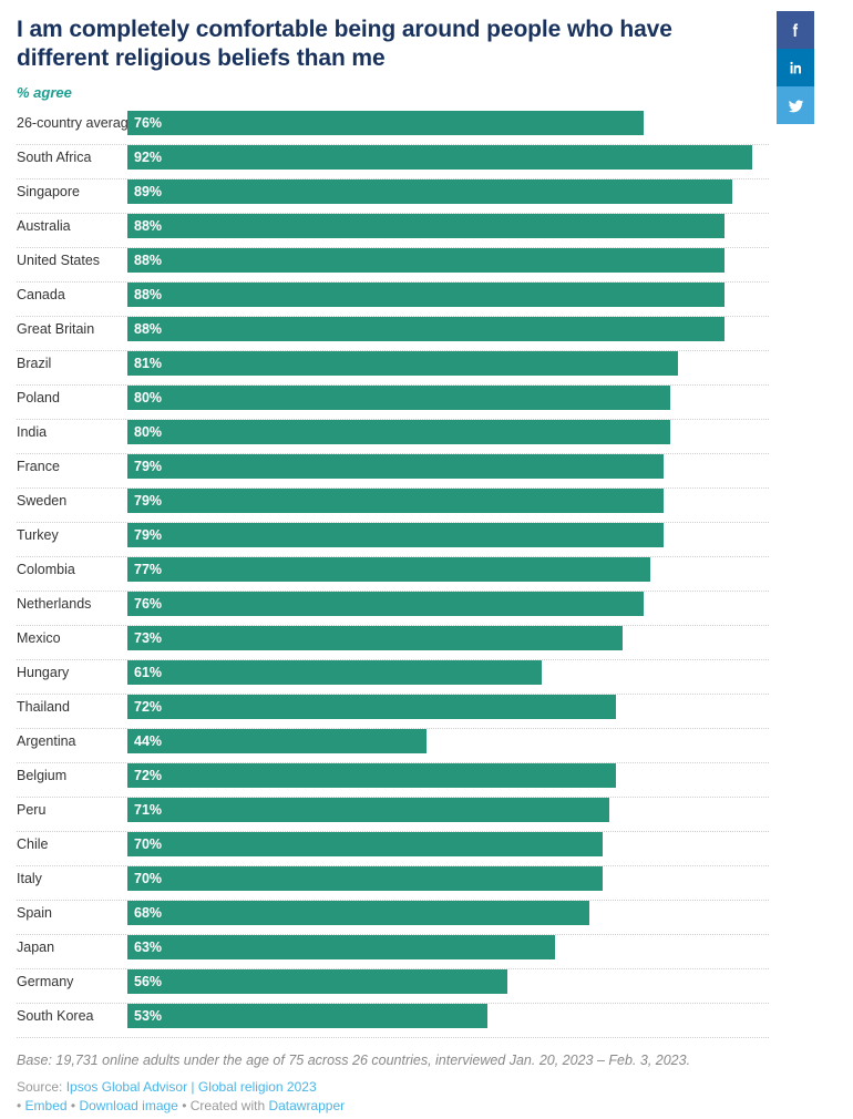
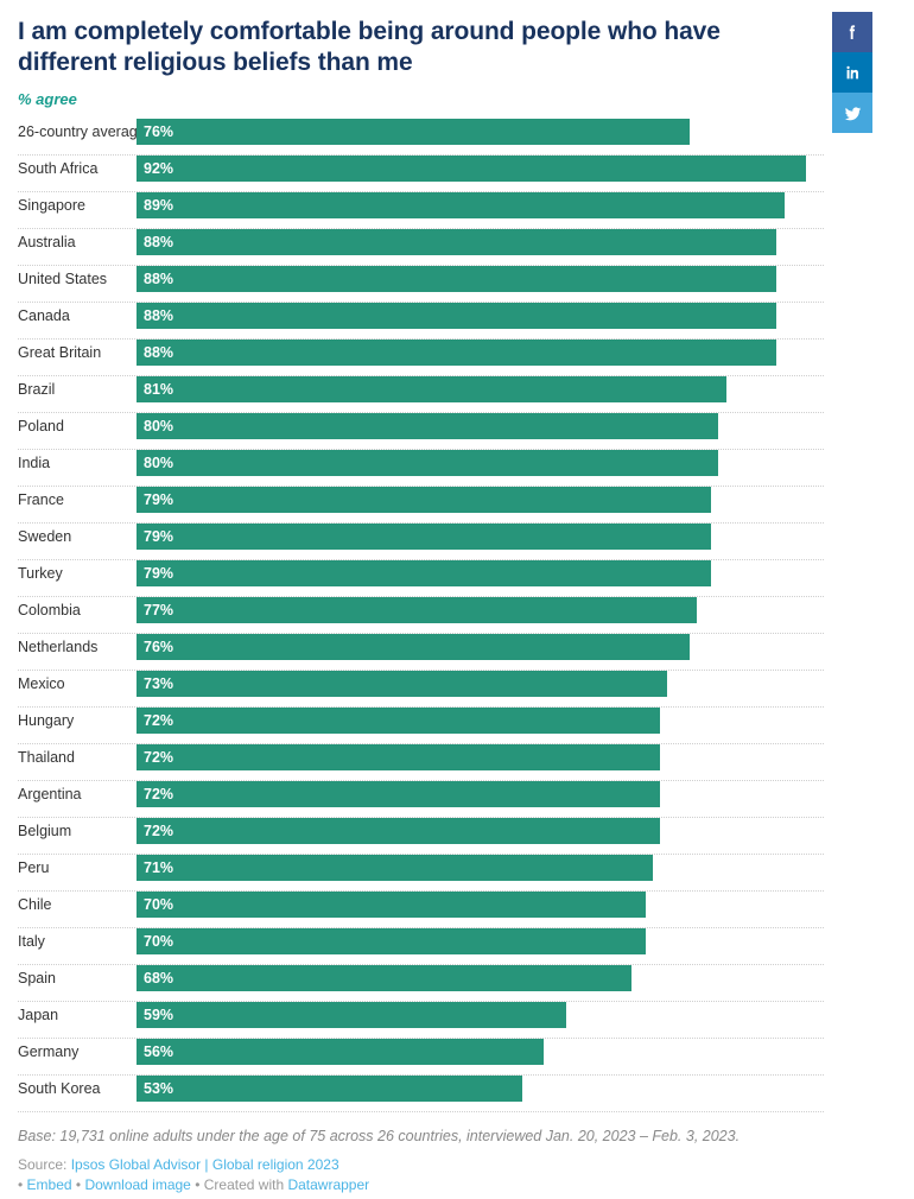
Hungary: 61% -> 72%
Argentina: 44% -> 72%
Japan: 63% -> 59%
